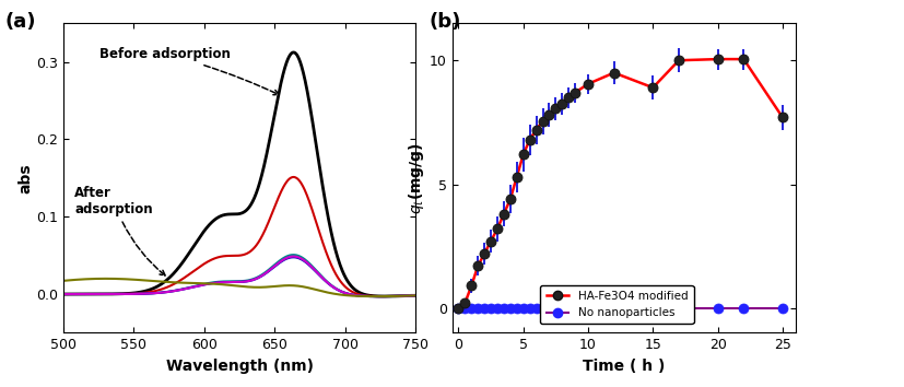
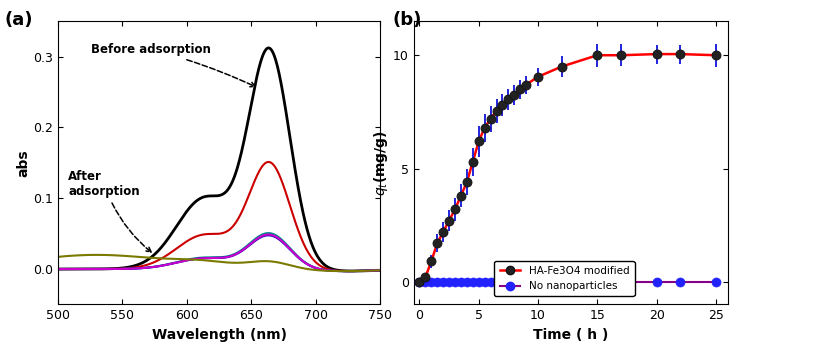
HA-Fe3O4 modified/15: 8.90 -> 10.00
HA-Fe3O4 modified/25: 7.70 -> 10.00
